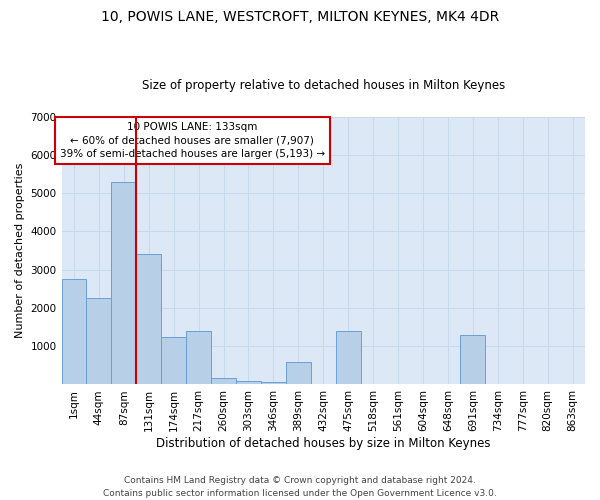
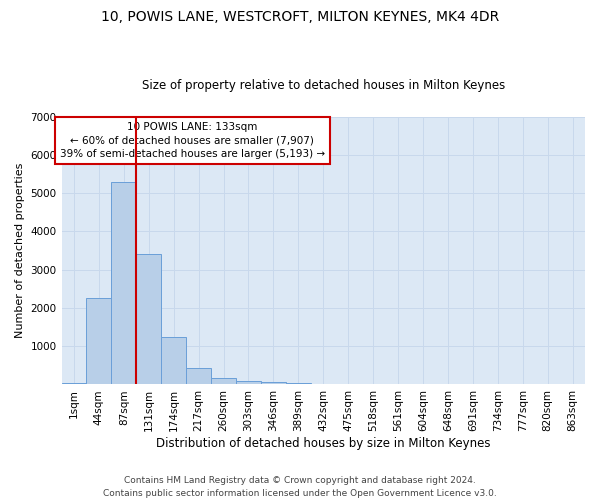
1sqm: 2750 -> 50
217sqm: 1400 -> 420
389sqm: 600 -> 30
475sqm: 1400 -> 10
691sqm: 1300 -> 0
